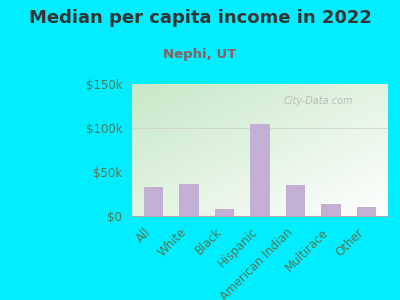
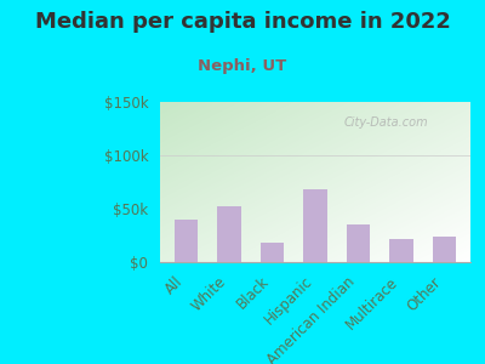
All: $33k -> $40k
White: $36k -> $52k
Black: $8k -> $18k
Hispanic: $105k -> $68k
Multirace: $14k -> $22k
Other: $10k -> $24k
